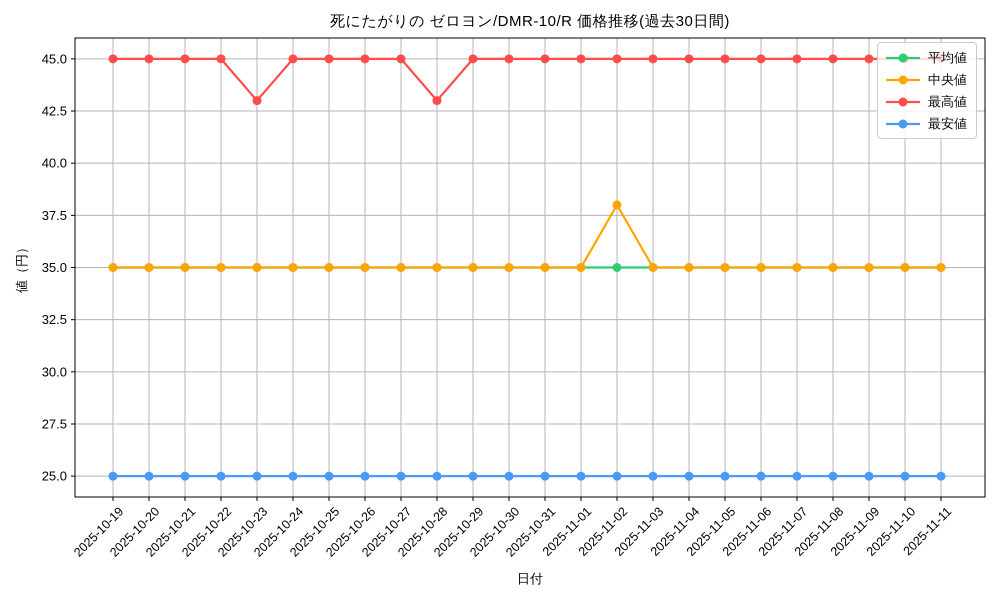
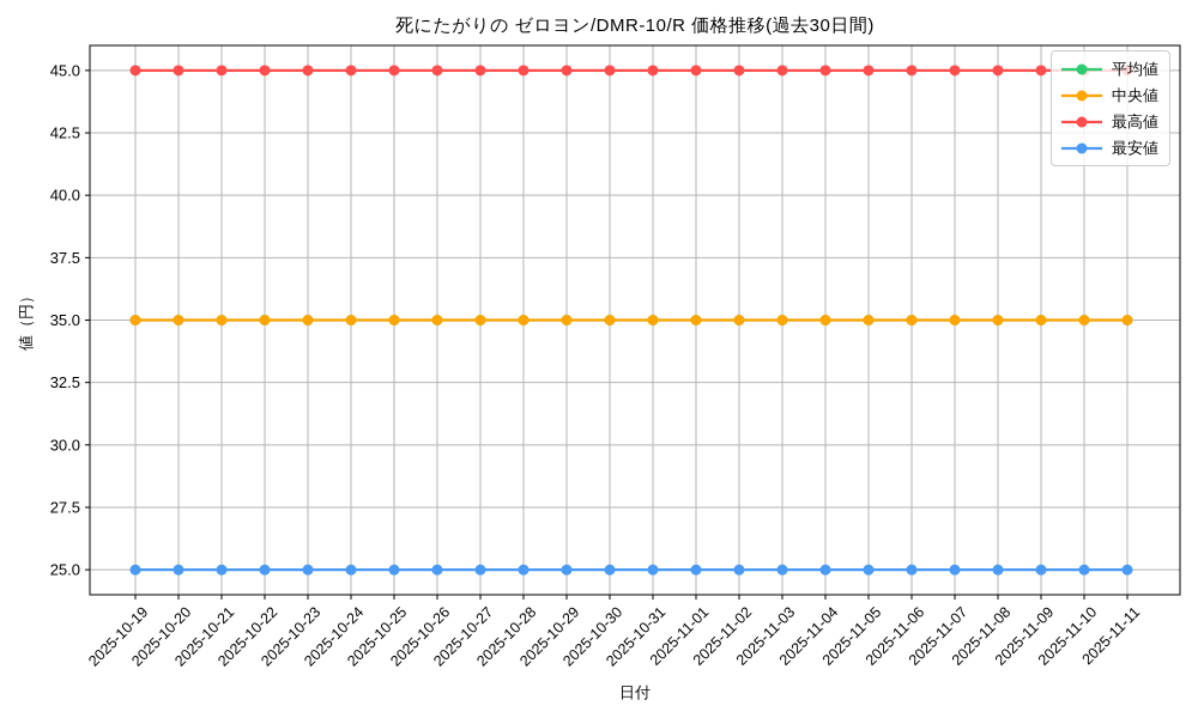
最高値/2025-10-23: 43 -> 45
最高値/2025-10-28: 43 -> 45
中央値/2025-11-02: 38 -> 35
